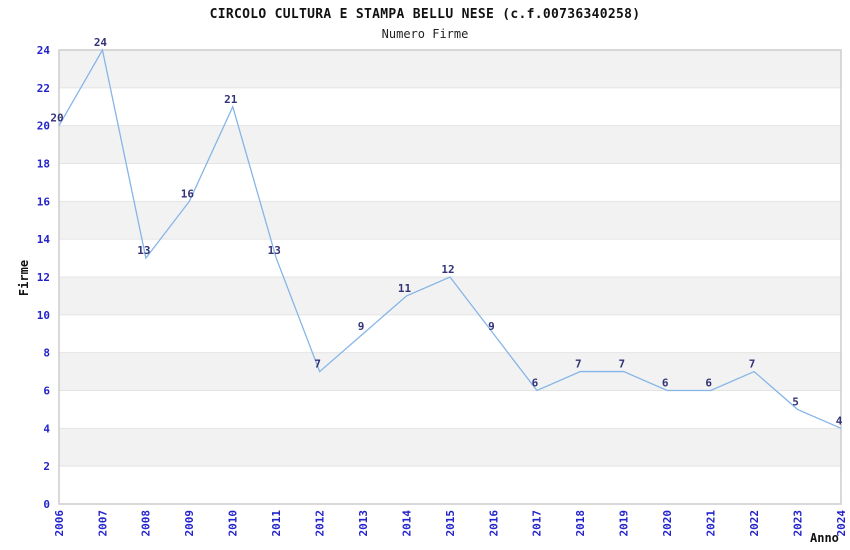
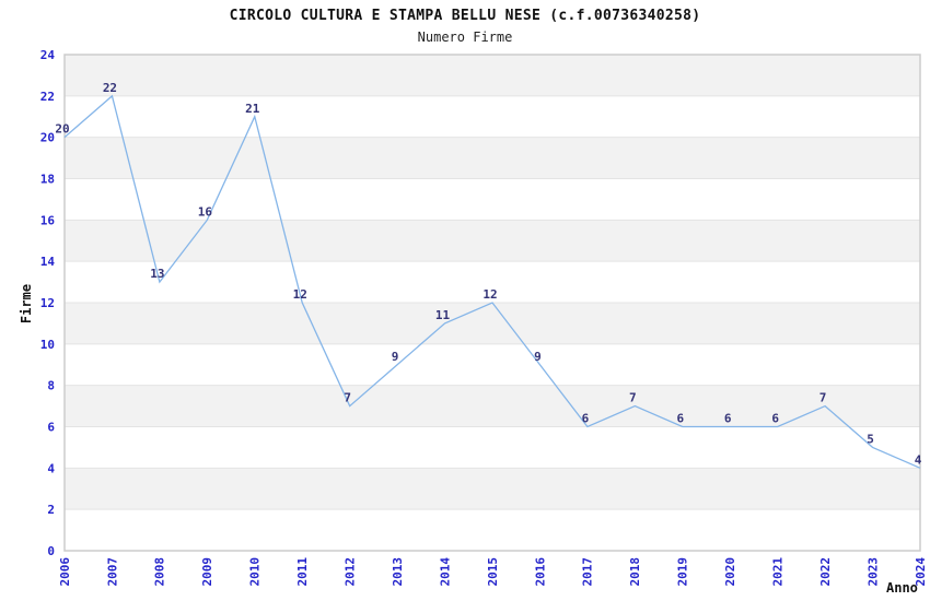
2007: 24 -> 22
2011: 13 -> 12
2019: 7 -> 6
